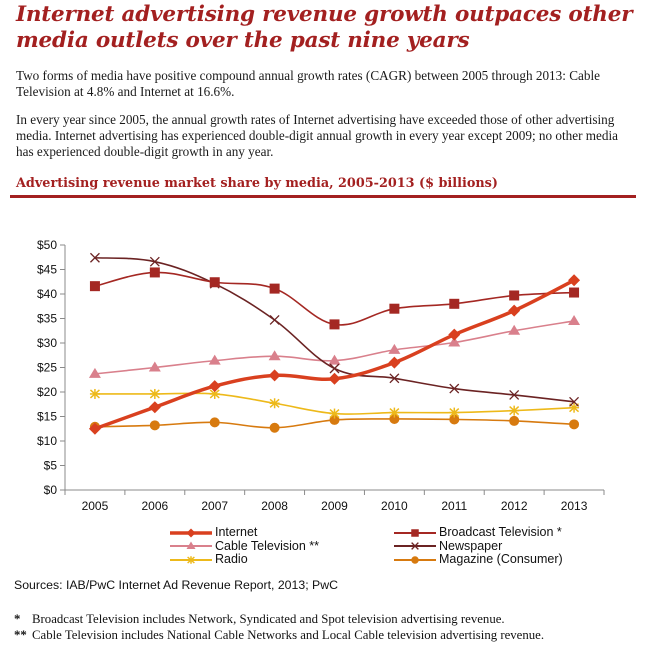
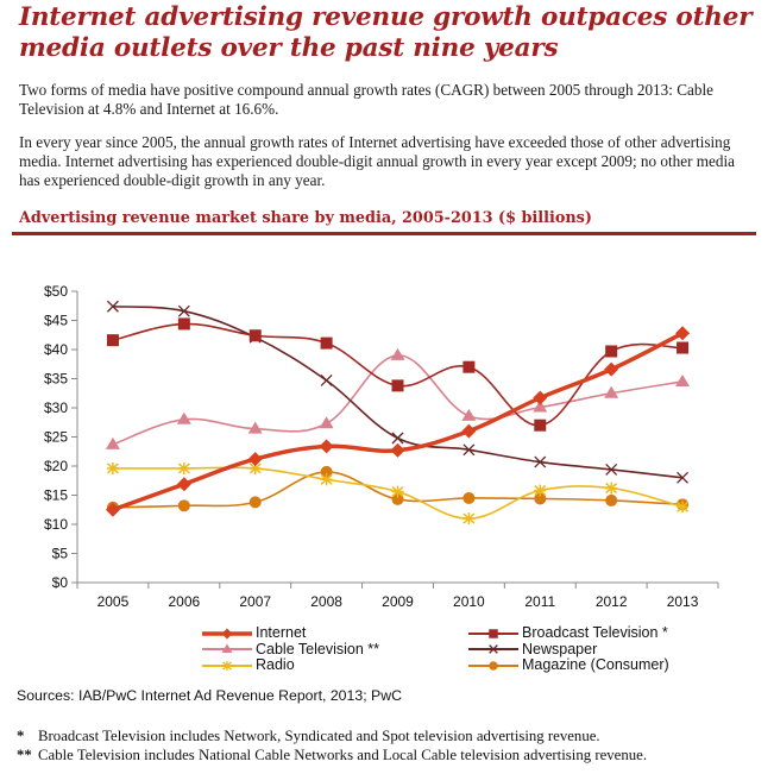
Cable Television **/2006: $25 -> $28
Magazine (Consumer)/2008: $13 -> $19
Cable Television **/2009: $26 -> $39
Radio/2010: $16 -> $11
Broadcast Television */2011: $38 -> $27
Radio/2013: $17 -> $13
